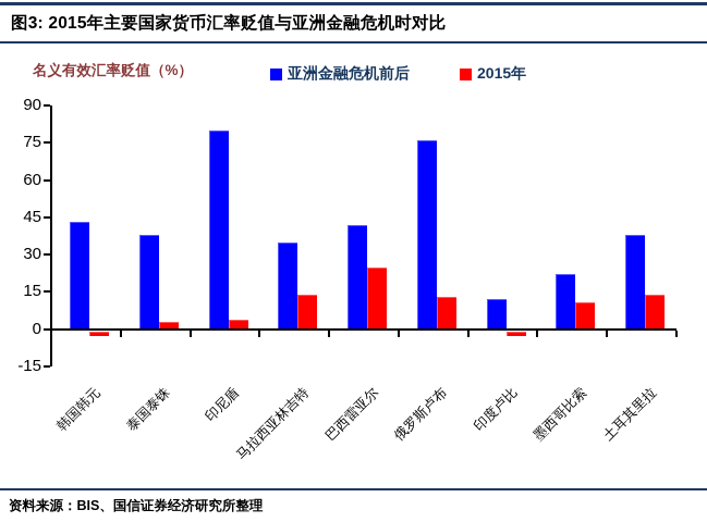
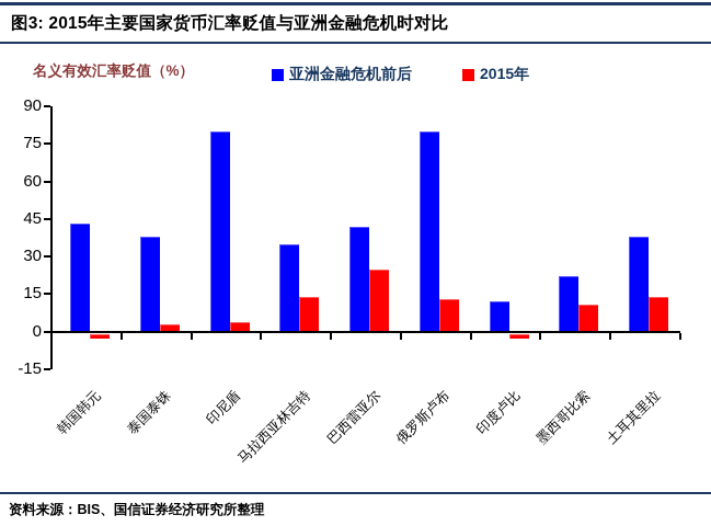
亚洲金融危机前后/俄罗斯卢布: 76 -> 80
